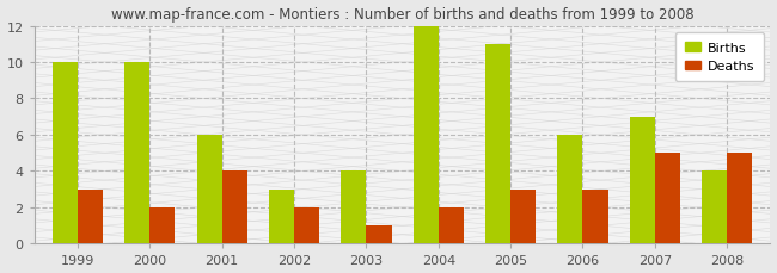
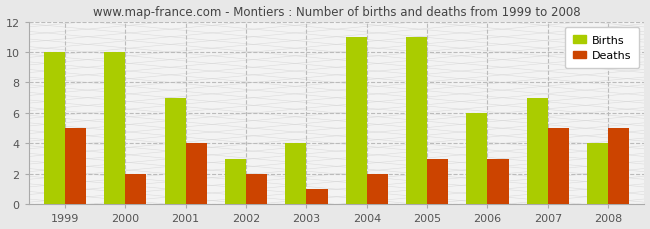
Deaths/1999: 3 -> 5
Births/2001: 6 -> 7
Births/2004: 12 -> 11
